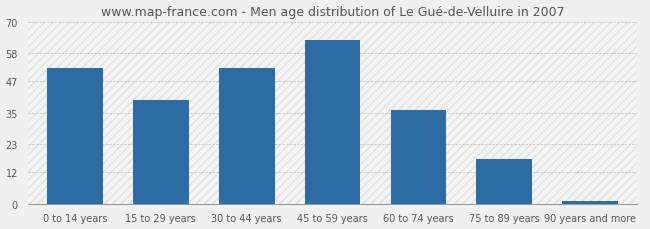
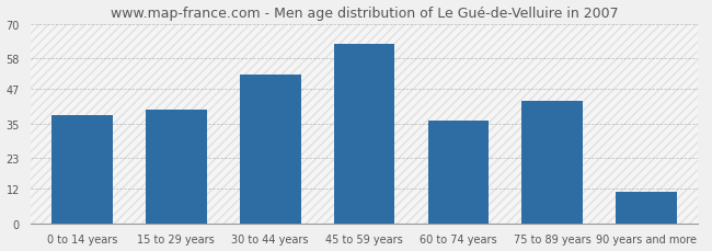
0 to 14 years: 52 -> 38
75 to 89 years: 17 -> 43
90 years and more: 1 -> 11
